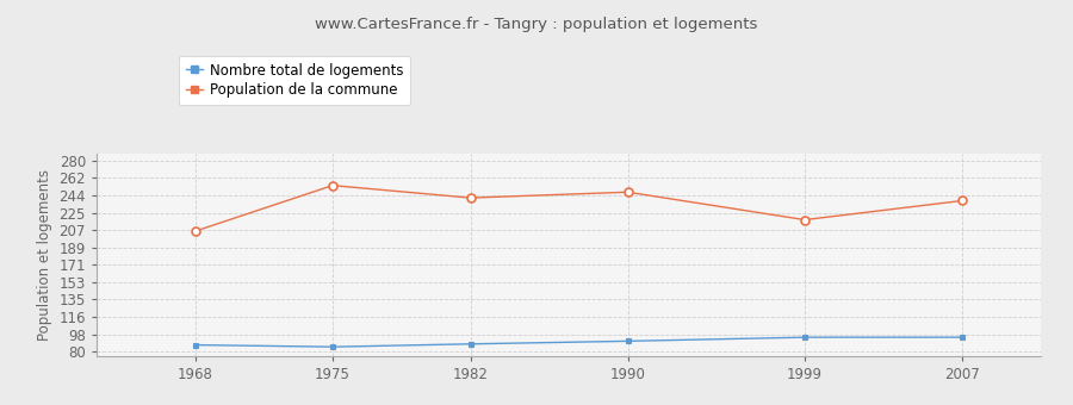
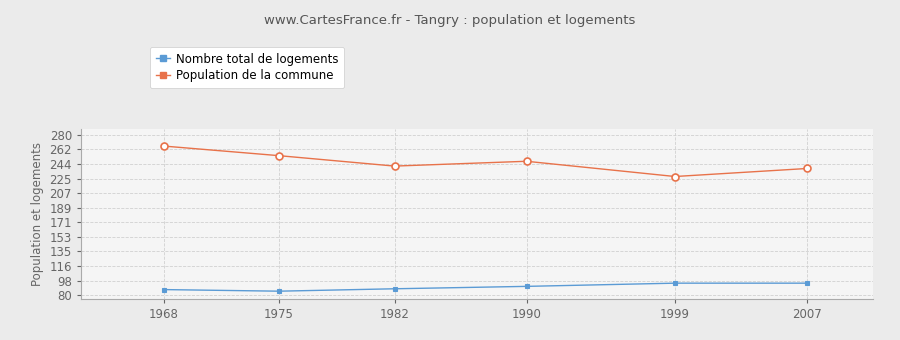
Population de la commune/1968: 206 -> 266
Population de la commune/1999: 218 -> 228
